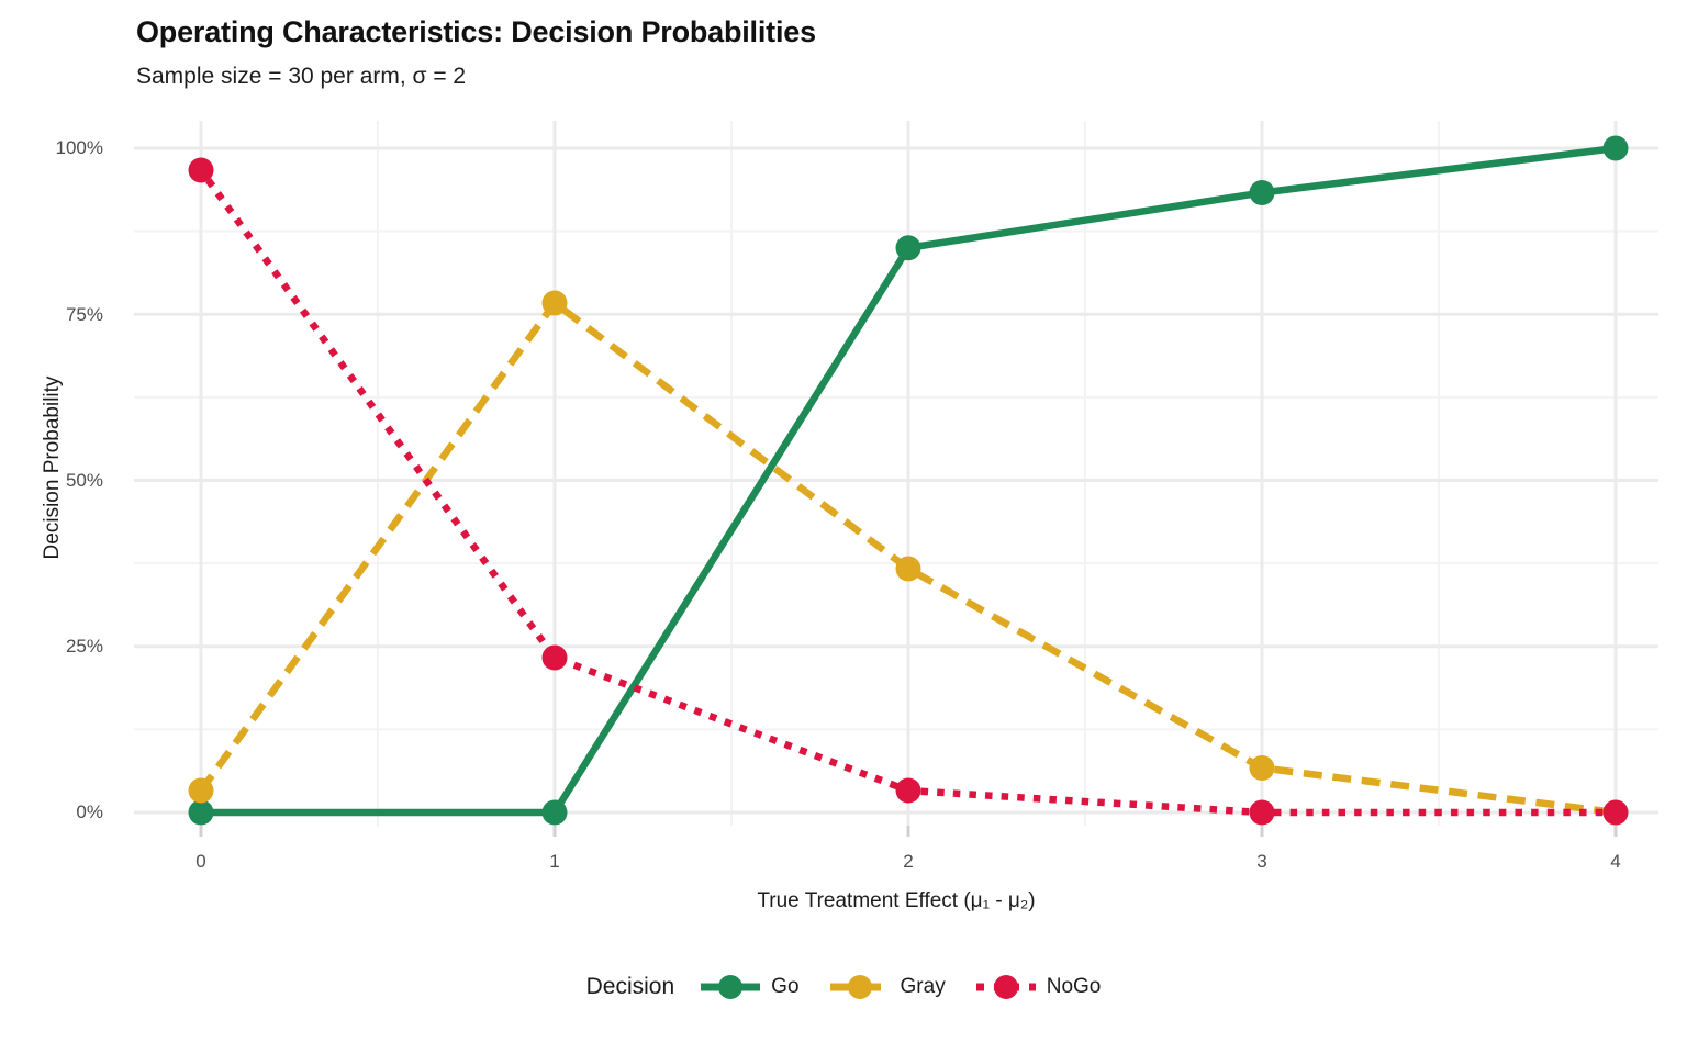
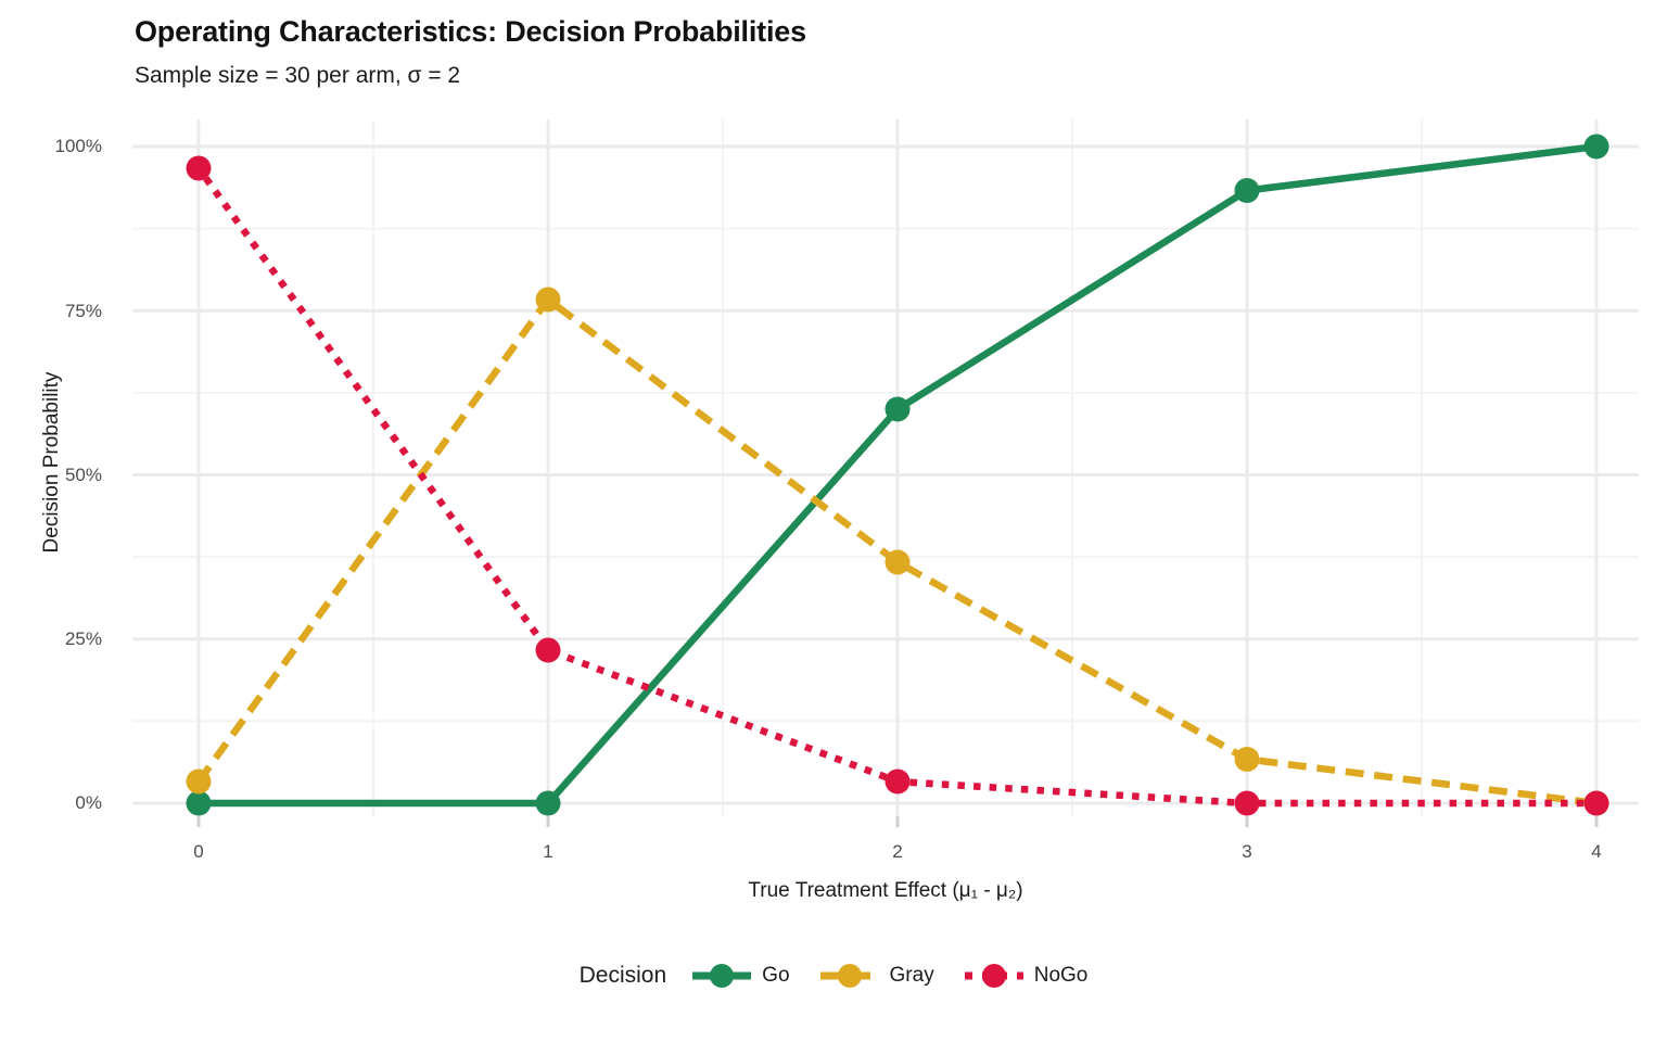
Go/2: 85% -> 60%
